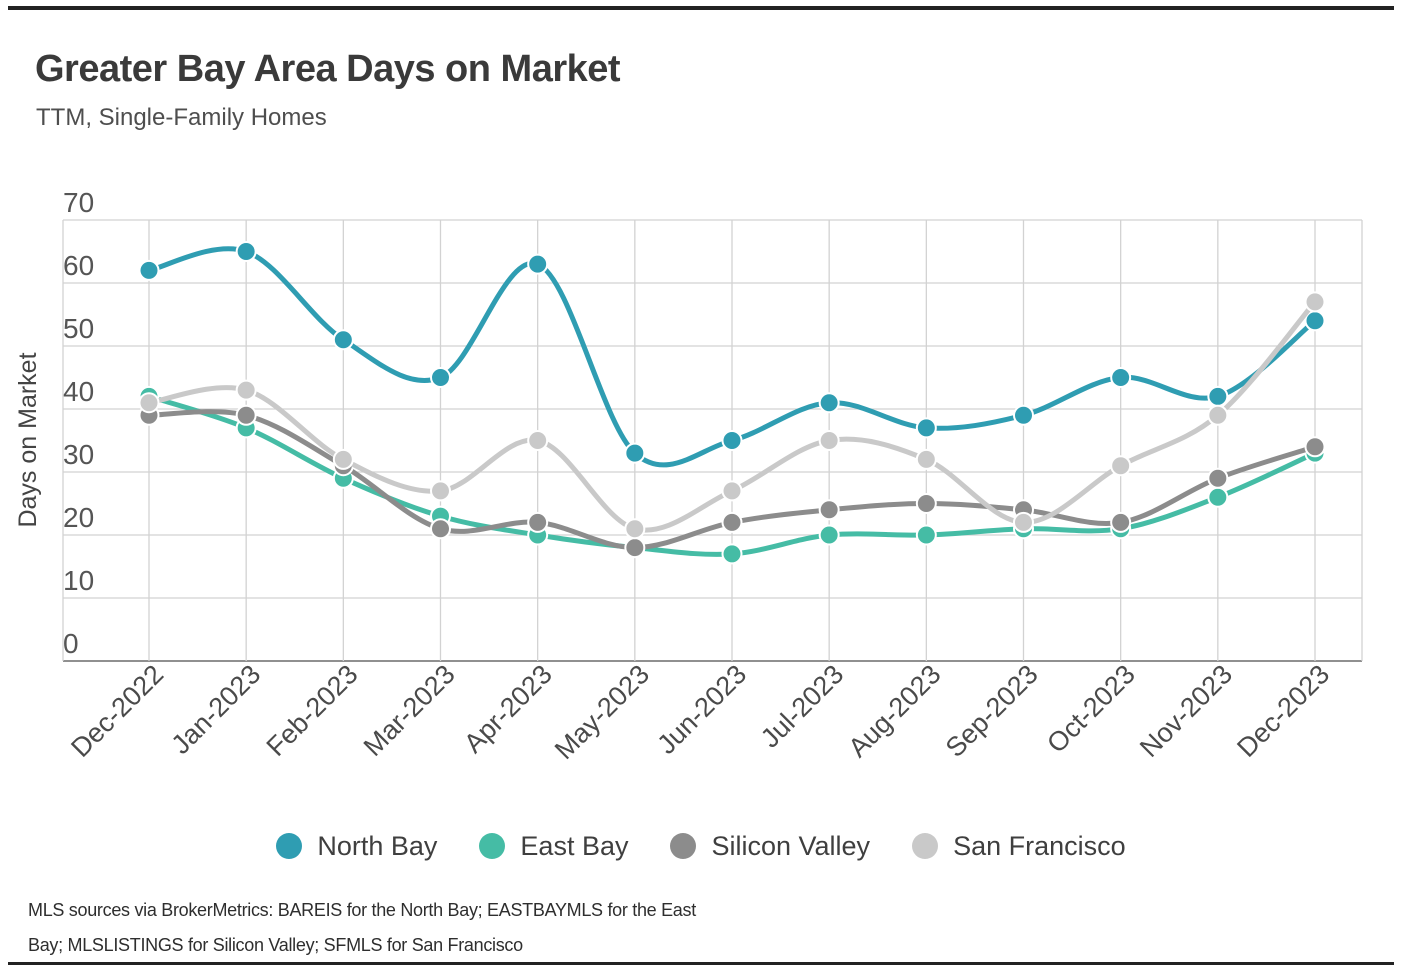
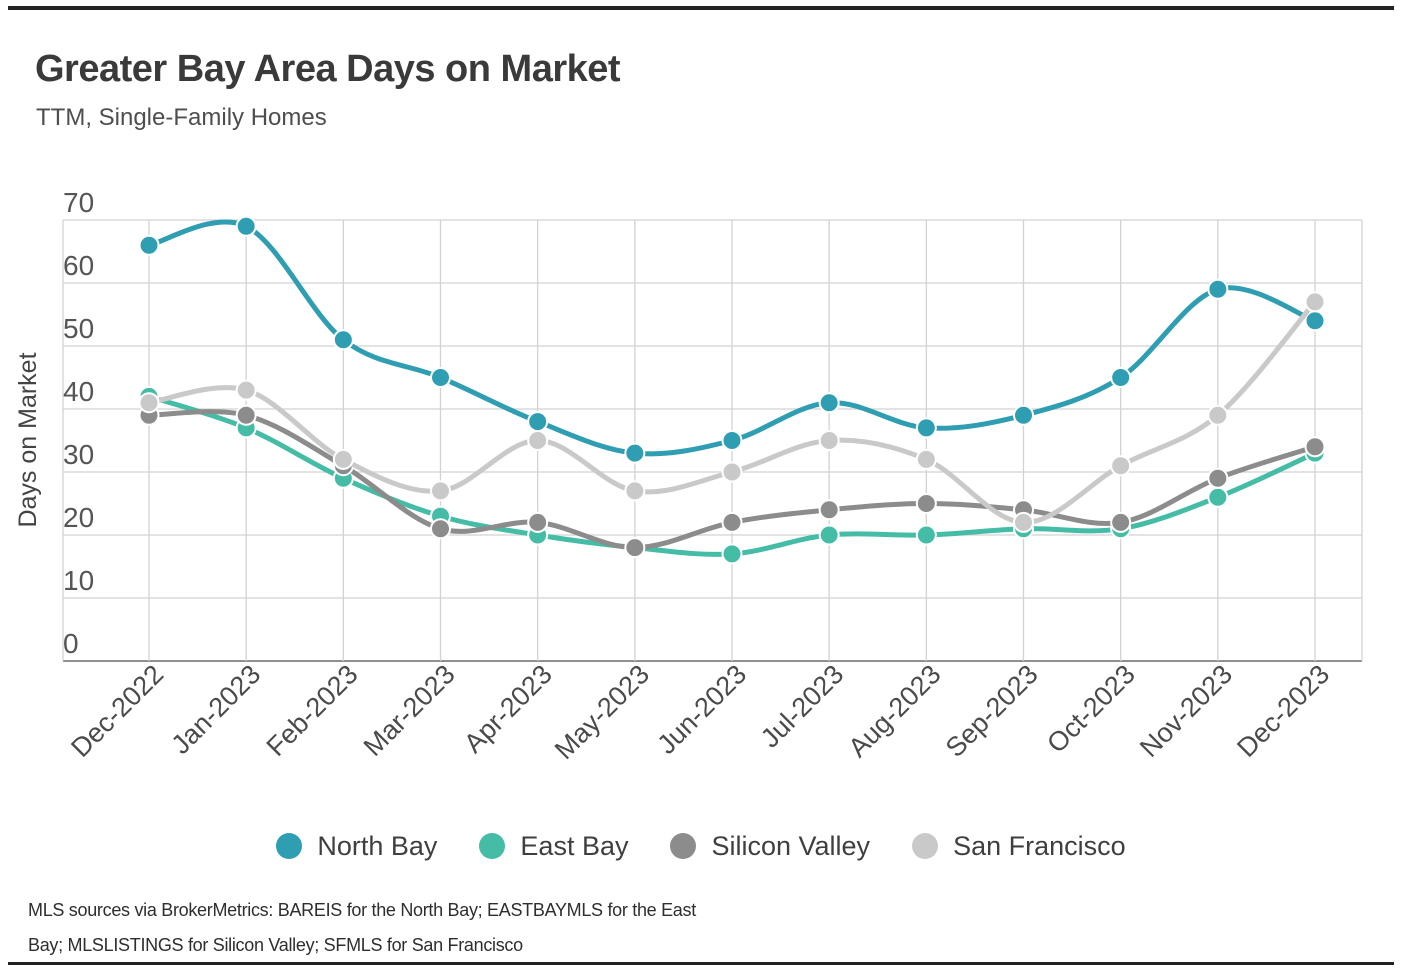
North Bay/Dec-2022: 62 -> 66
North Bay/Jan-2023: 65 -> 69
North Bay/Apr-2023: 63 -> 38
San Francisco/May-2023: 21 -> 27
San Francisco/Jun-2023: 27 -> 30
North Bay/Nov-2023: 42 -> 59
